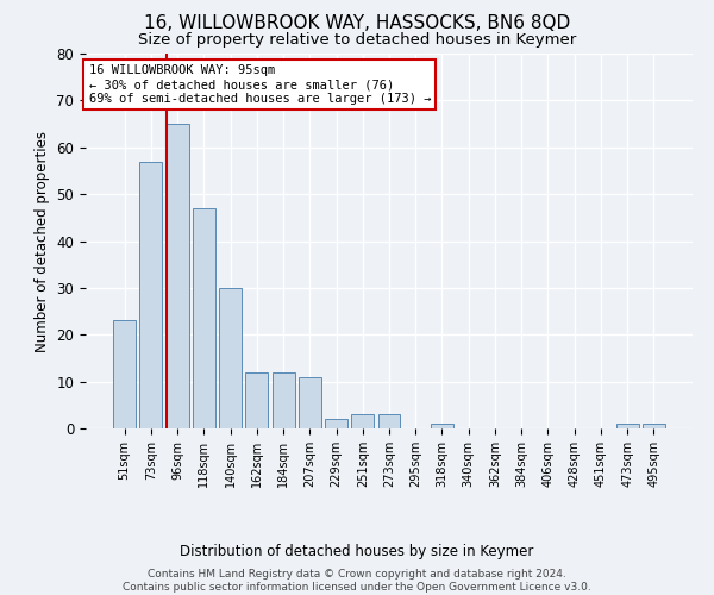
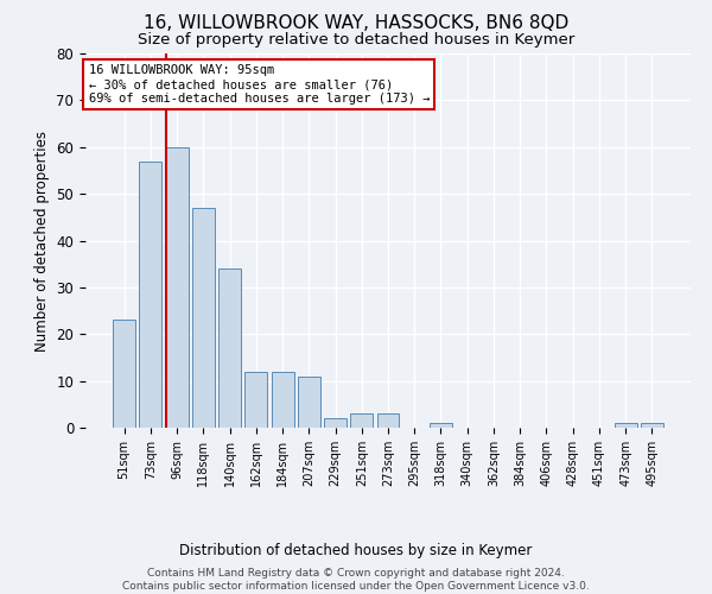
96sqm: 65 -> 60
140sqm: 30 -> 34
